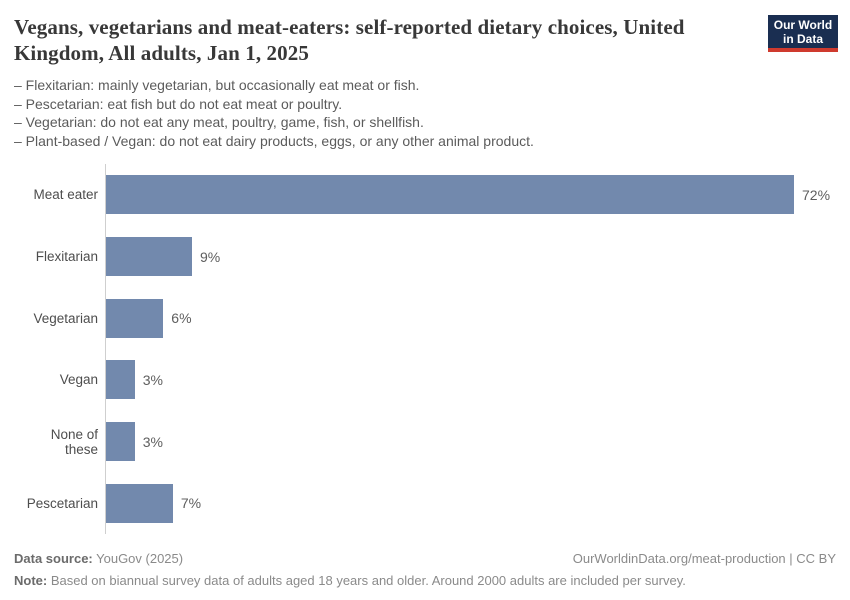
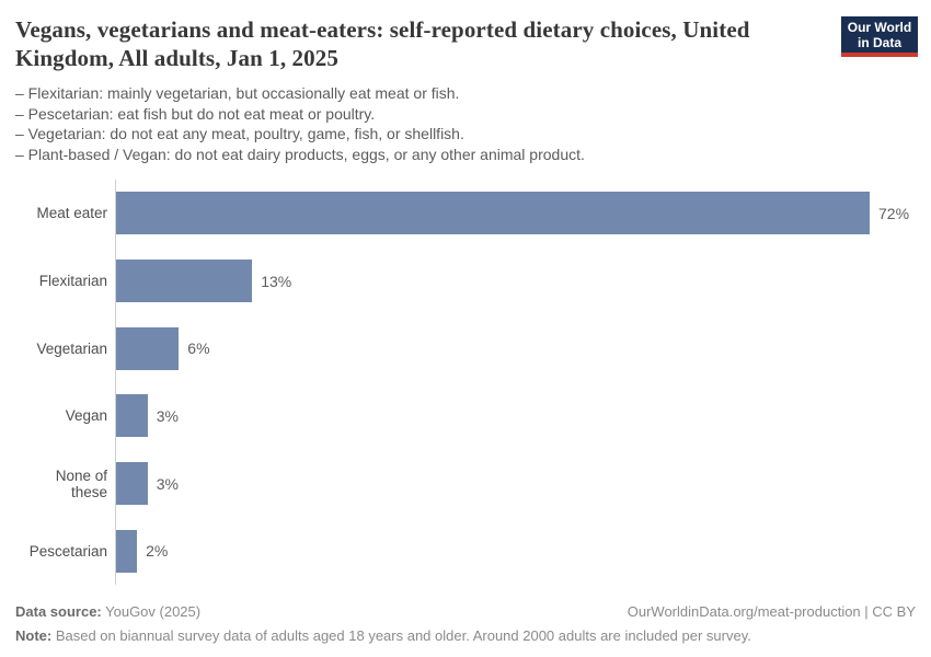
Flexitarian: 9% -> 13%
Pescetarian: 7% -> 2%
